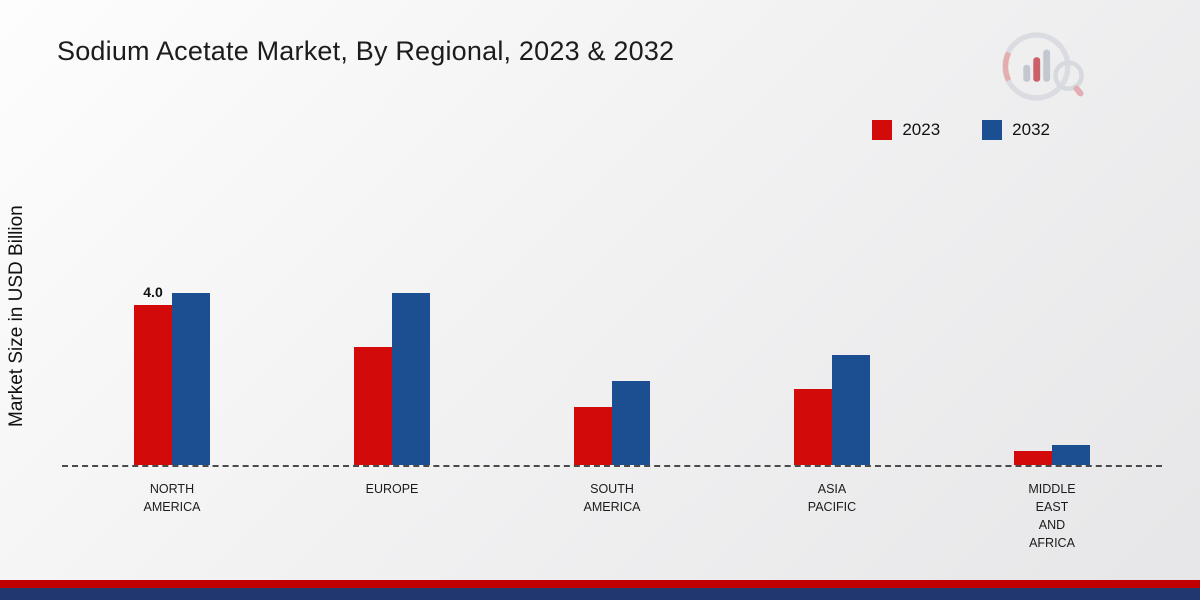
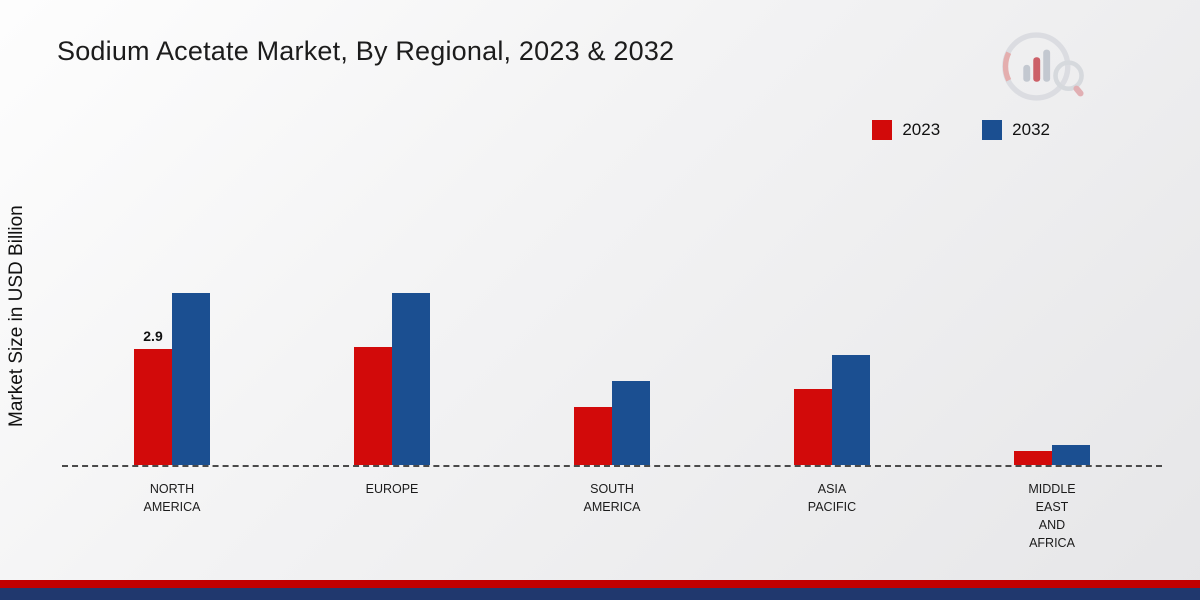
2023/NORTH AMERICA: 4.0 -> 2.9
